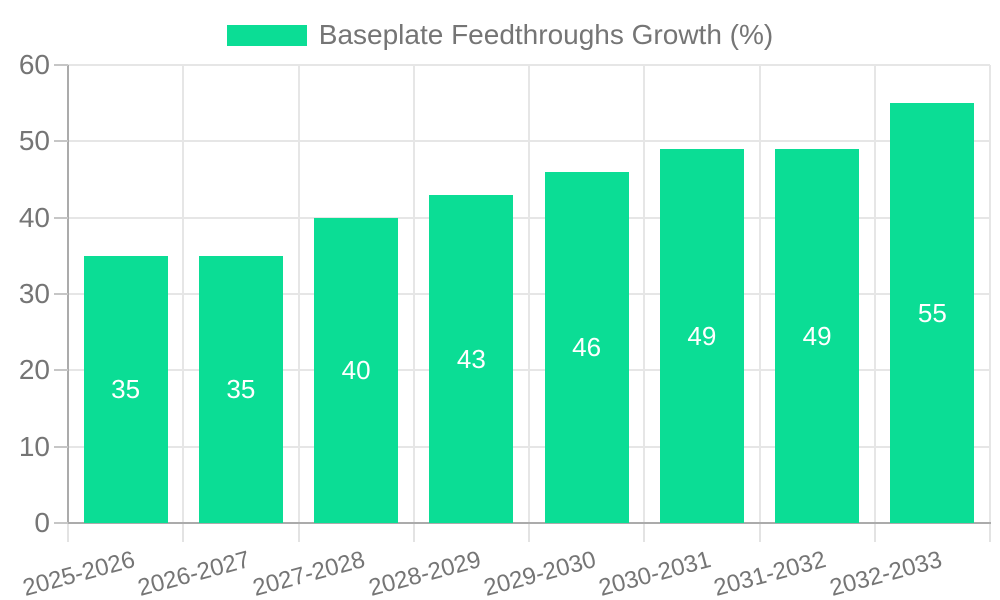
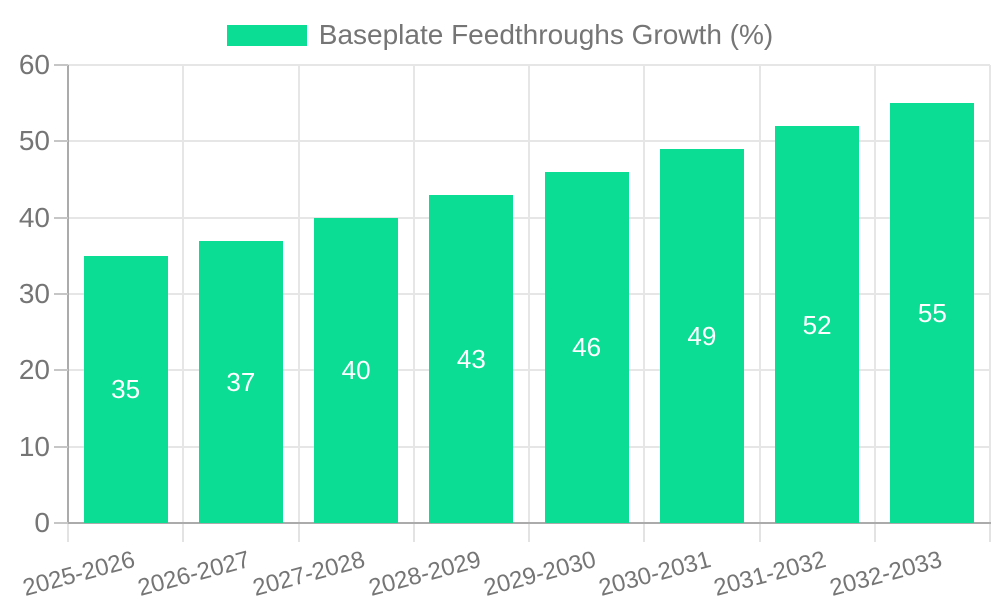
2026-2027: 35 -> 37
2031-2032: 49 -> 52
